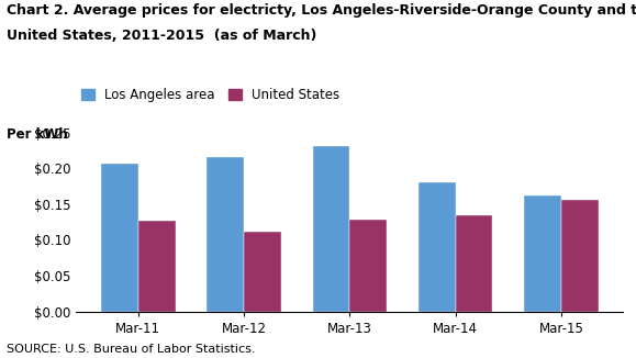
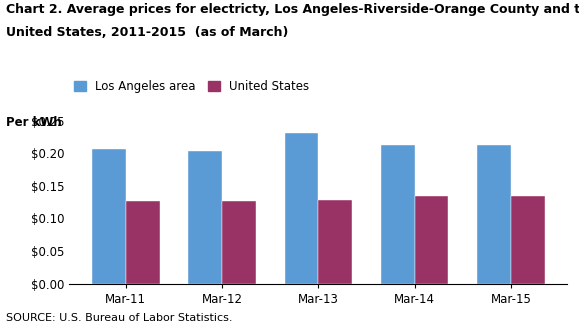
Los Angeles area/Mar-12: $0.216 -> $0.203
United States/Mar-12: $0.112 -> $0.127
Los Angeles area/Mar-14: $0.180 -> $0.213
Los Angeles area/Mar-15: $0.162 -> $0.213
United States/Mar-15: $0.156 -> $0.135
